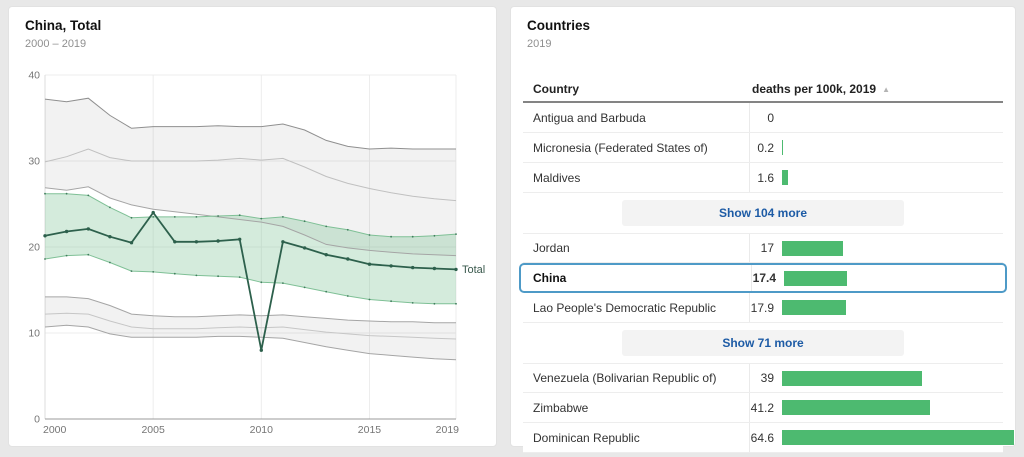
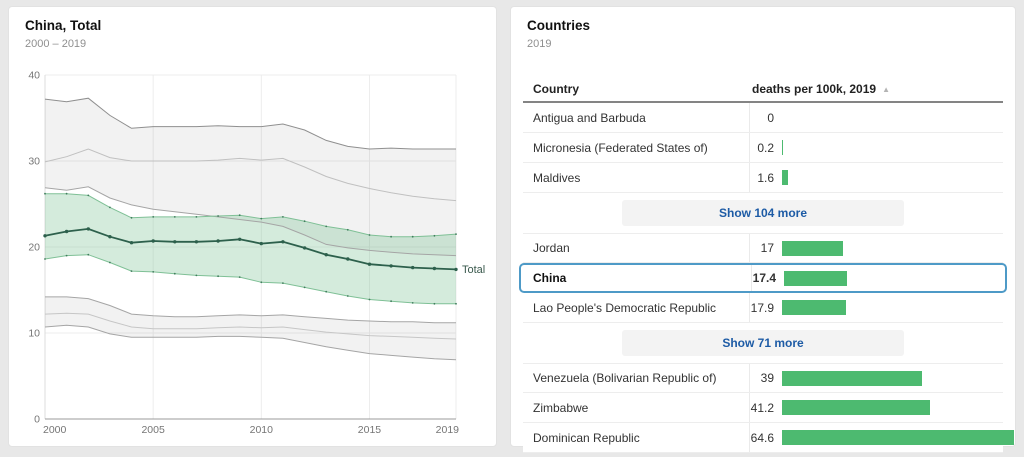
Total/2005: 24 -> 21
Total/2010: 8 -> 20
